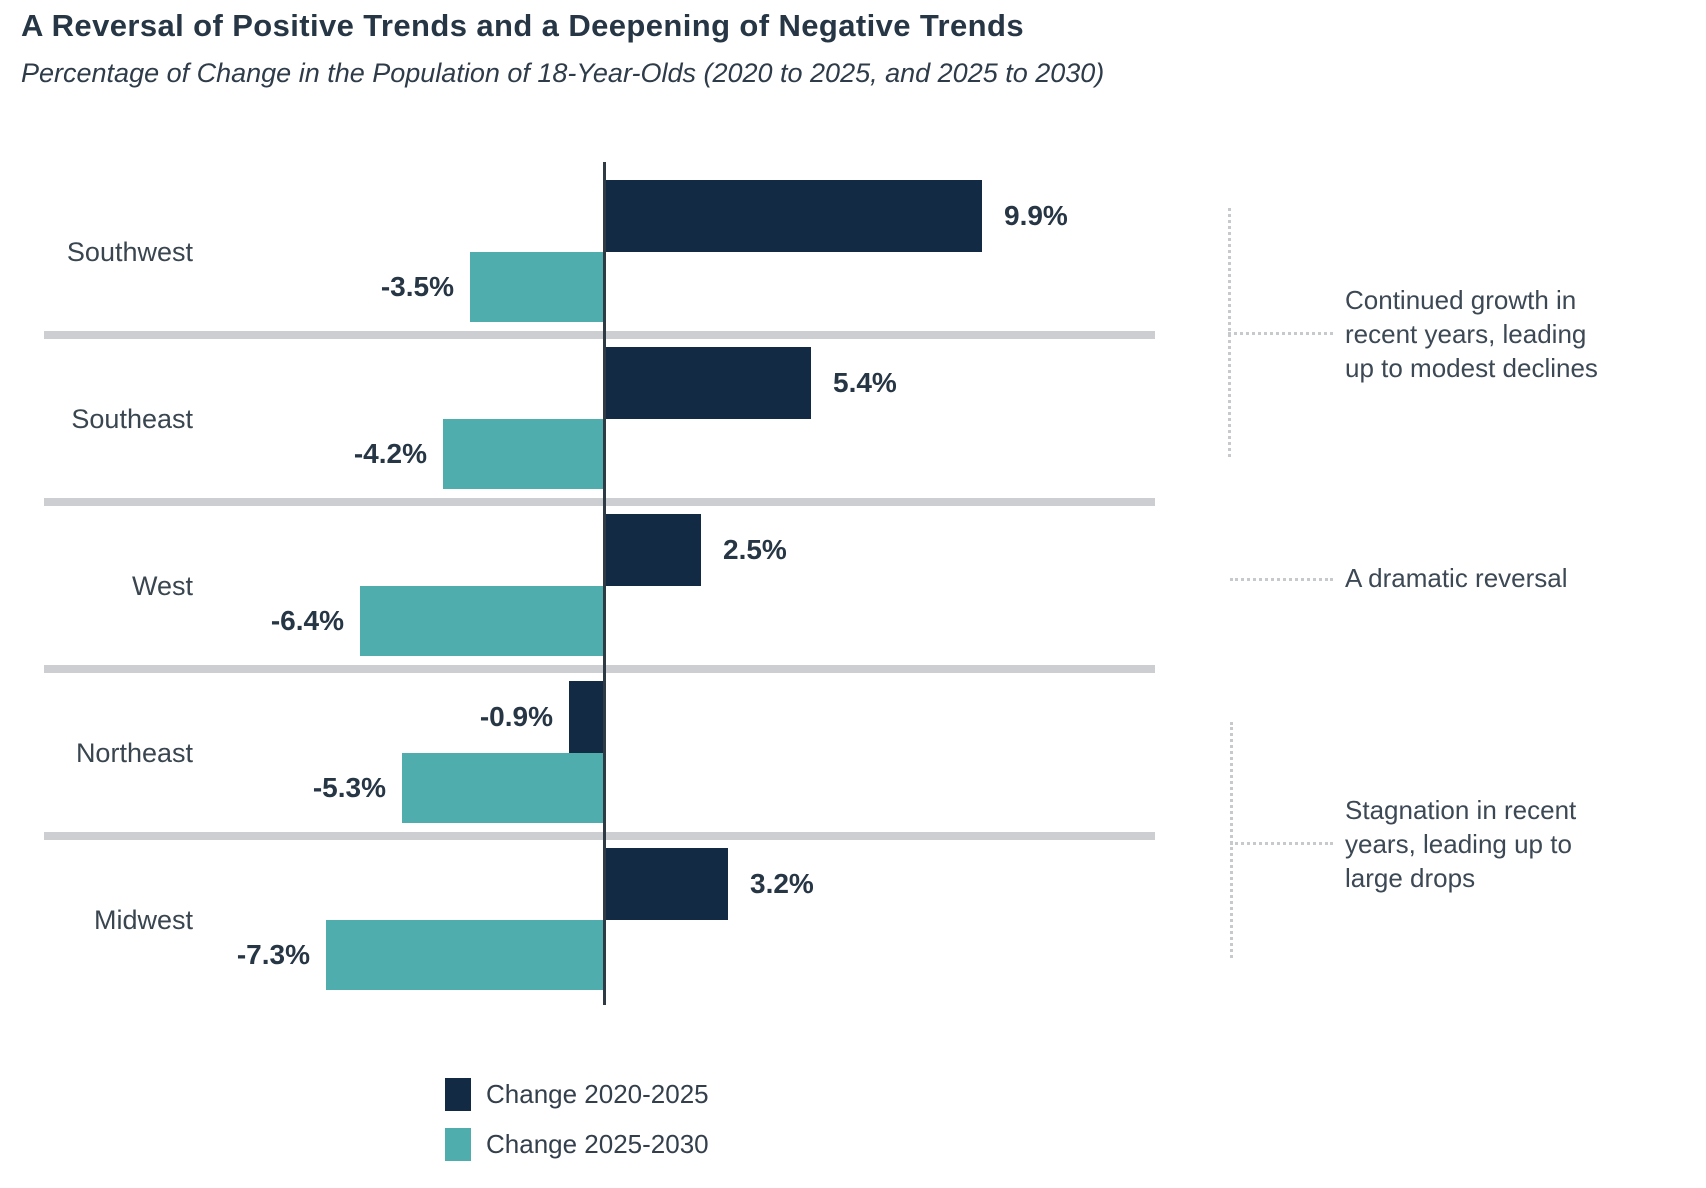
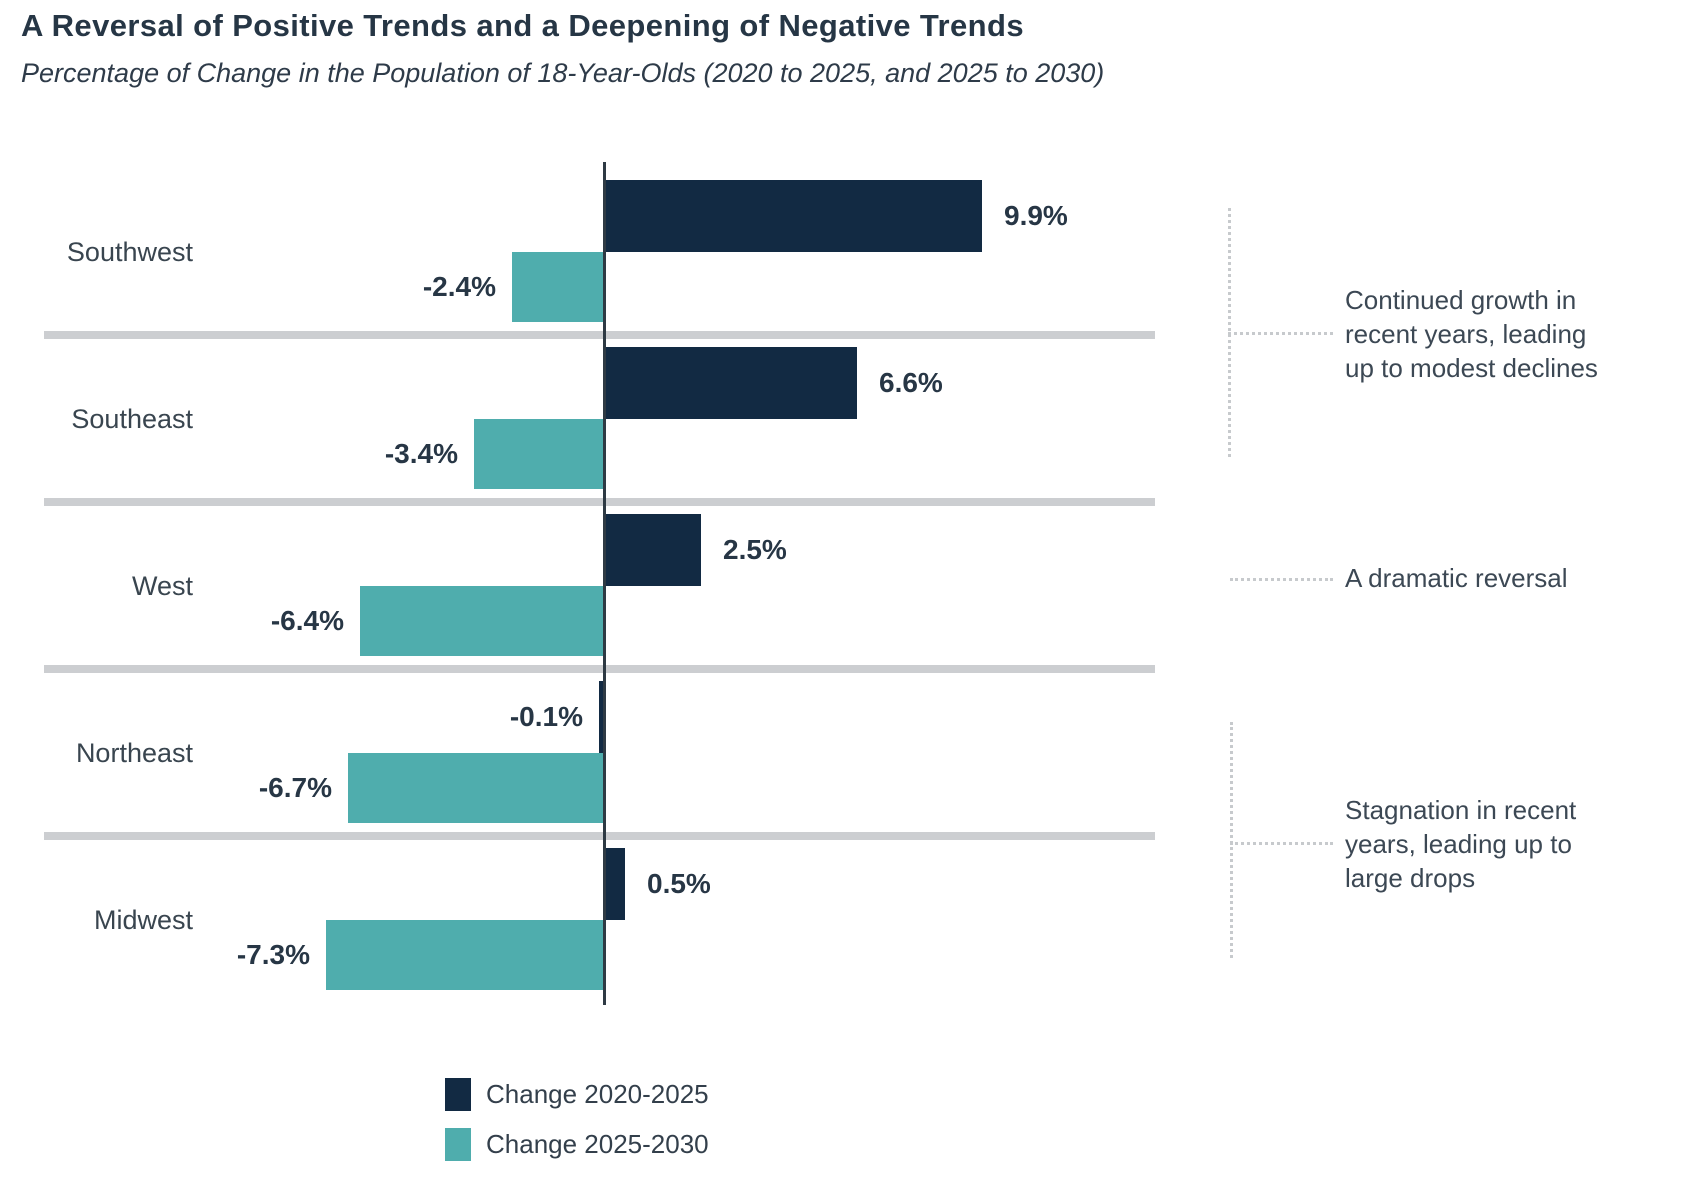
Change 2025-2030/Southwest: -3.5% -> -2.4%
Change 2020-2025/Southeast: 5.4% -> 6.6%
Change 2025-2030/Southeast: -4.2% -> -3.4%
Change 2020-2025/Northeast: -0.9% -> -0.1%
Change 2025-2030/Northeast: -5.3% -> -6.7%
Change 2020-2025/Midwest: 3.2% -> 0.5%
